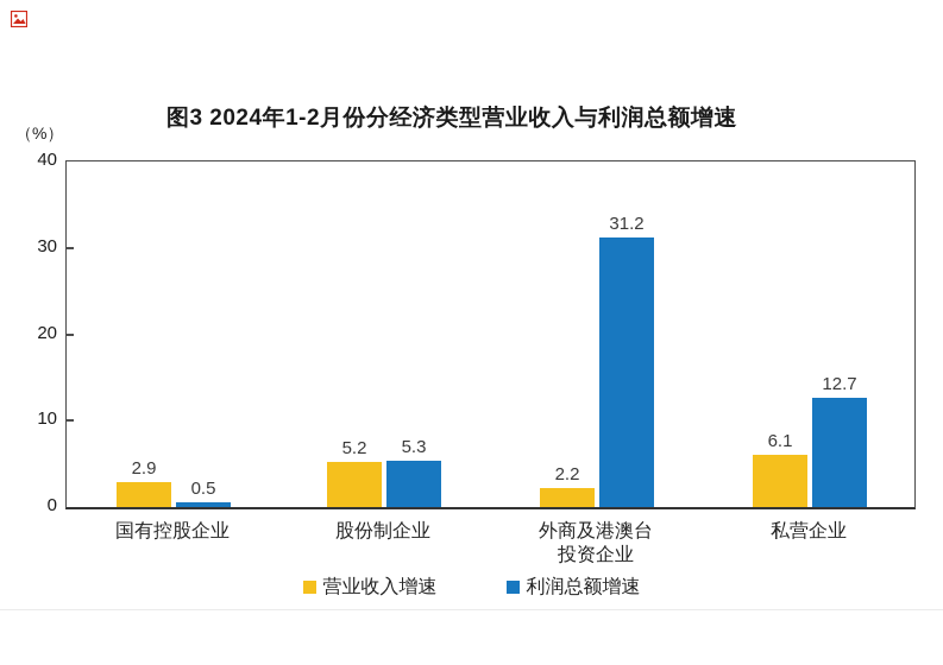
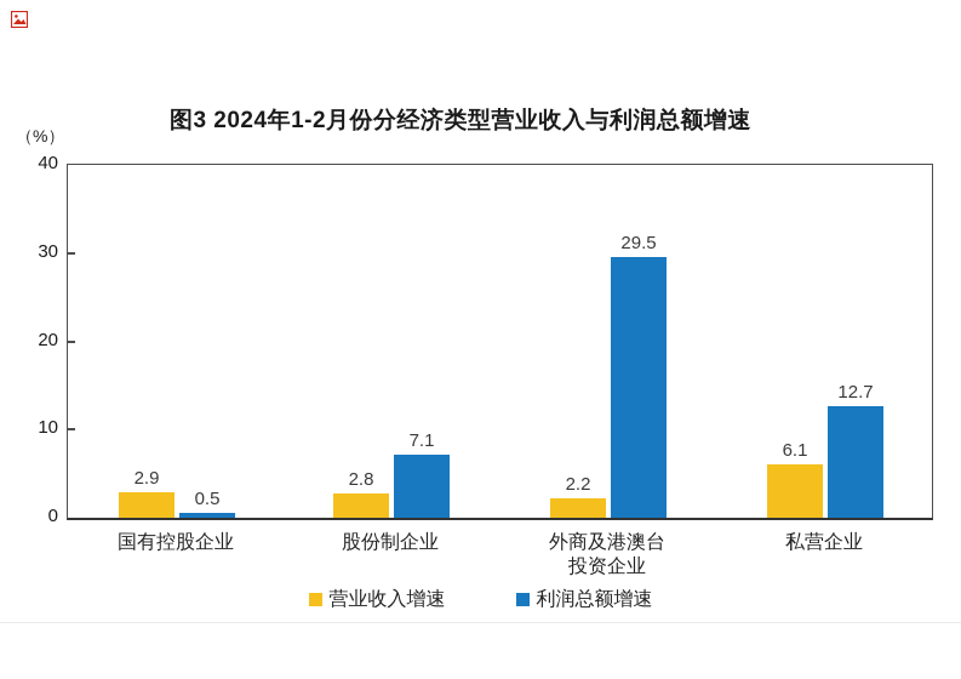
营业收入增速/股份制企业: 5.2 -> 2.8
利润总额增速/股份制企业: 5.3 -> 7.1
利润总额增速/外商及港澳台投资企业: 31.2 -> 29.5
